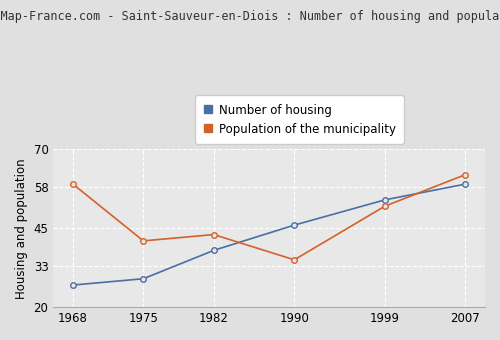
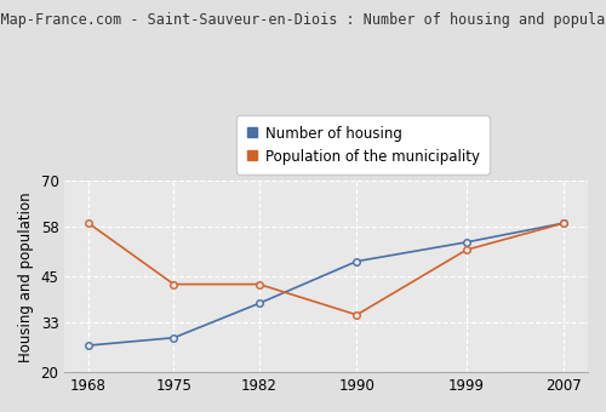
Population of the municipality/1975: 41 -> 43
Number of housing/1990: 46 -> 49
Population of the municipality/2007: 62 -> 59
